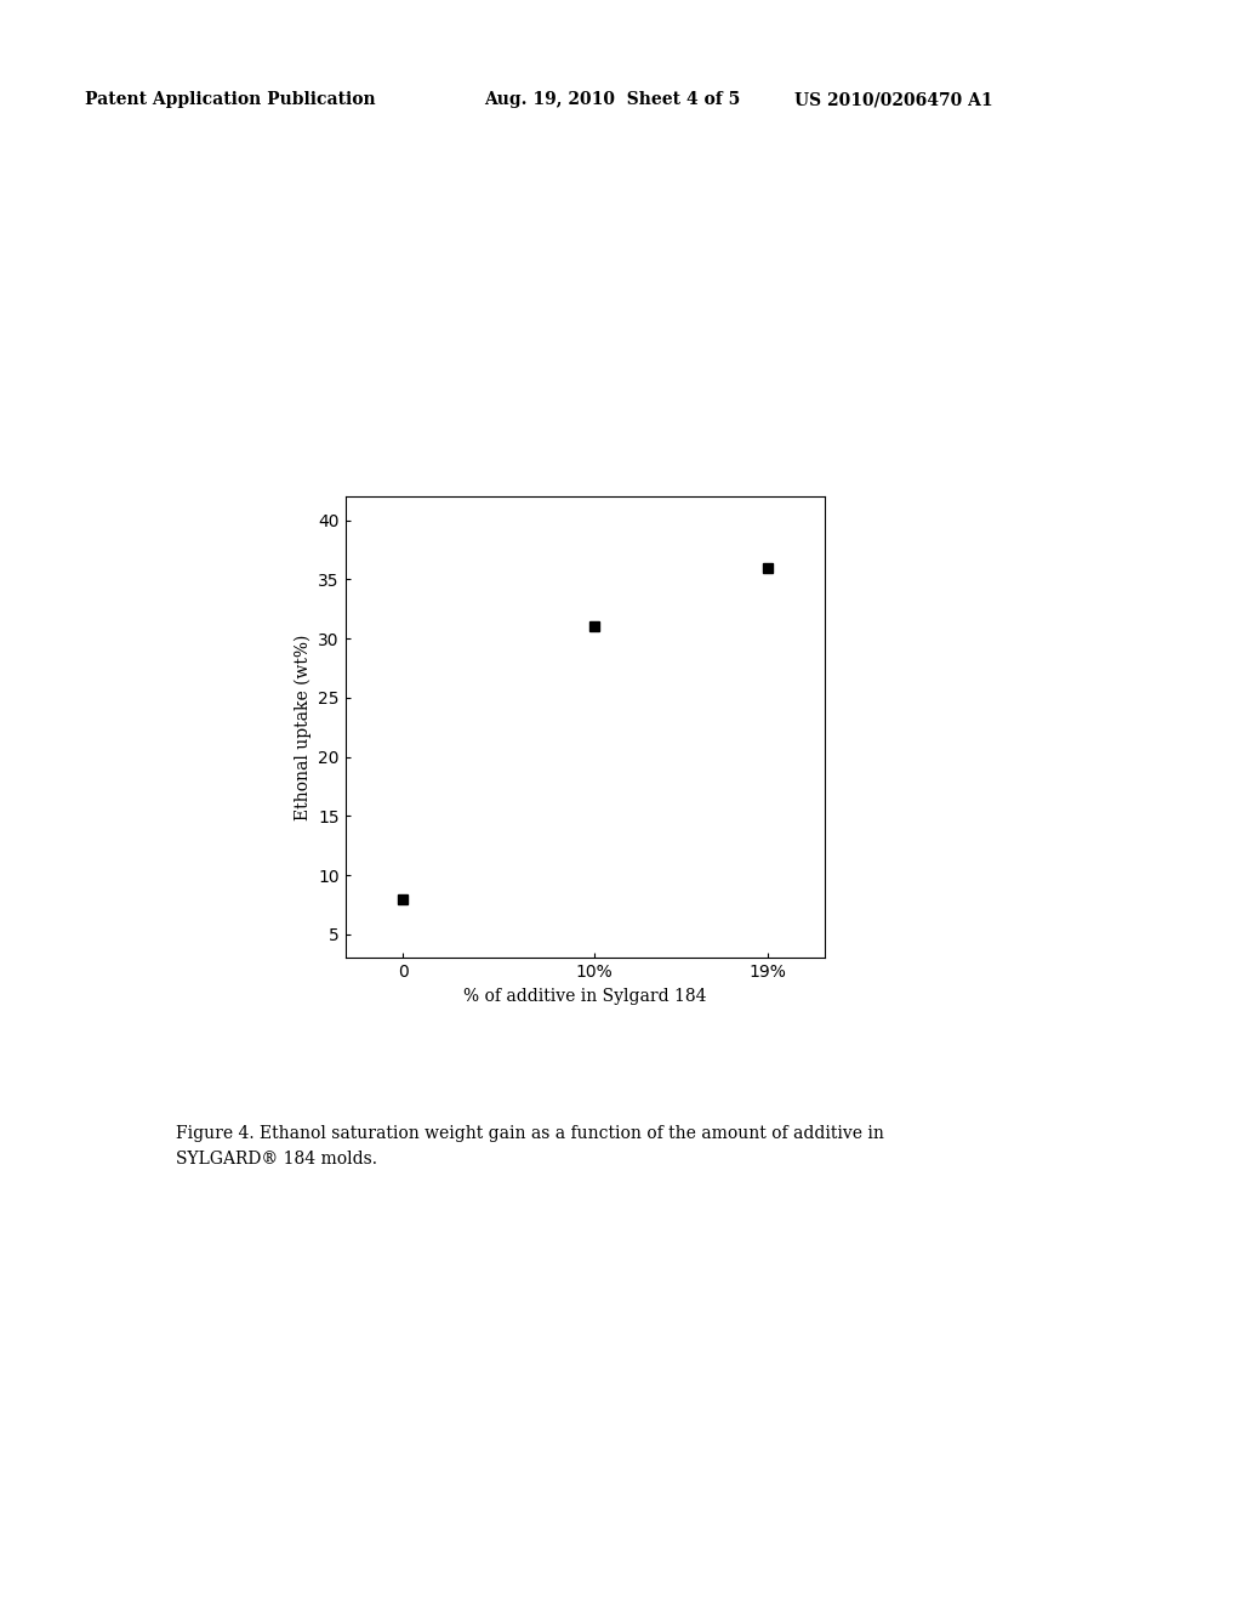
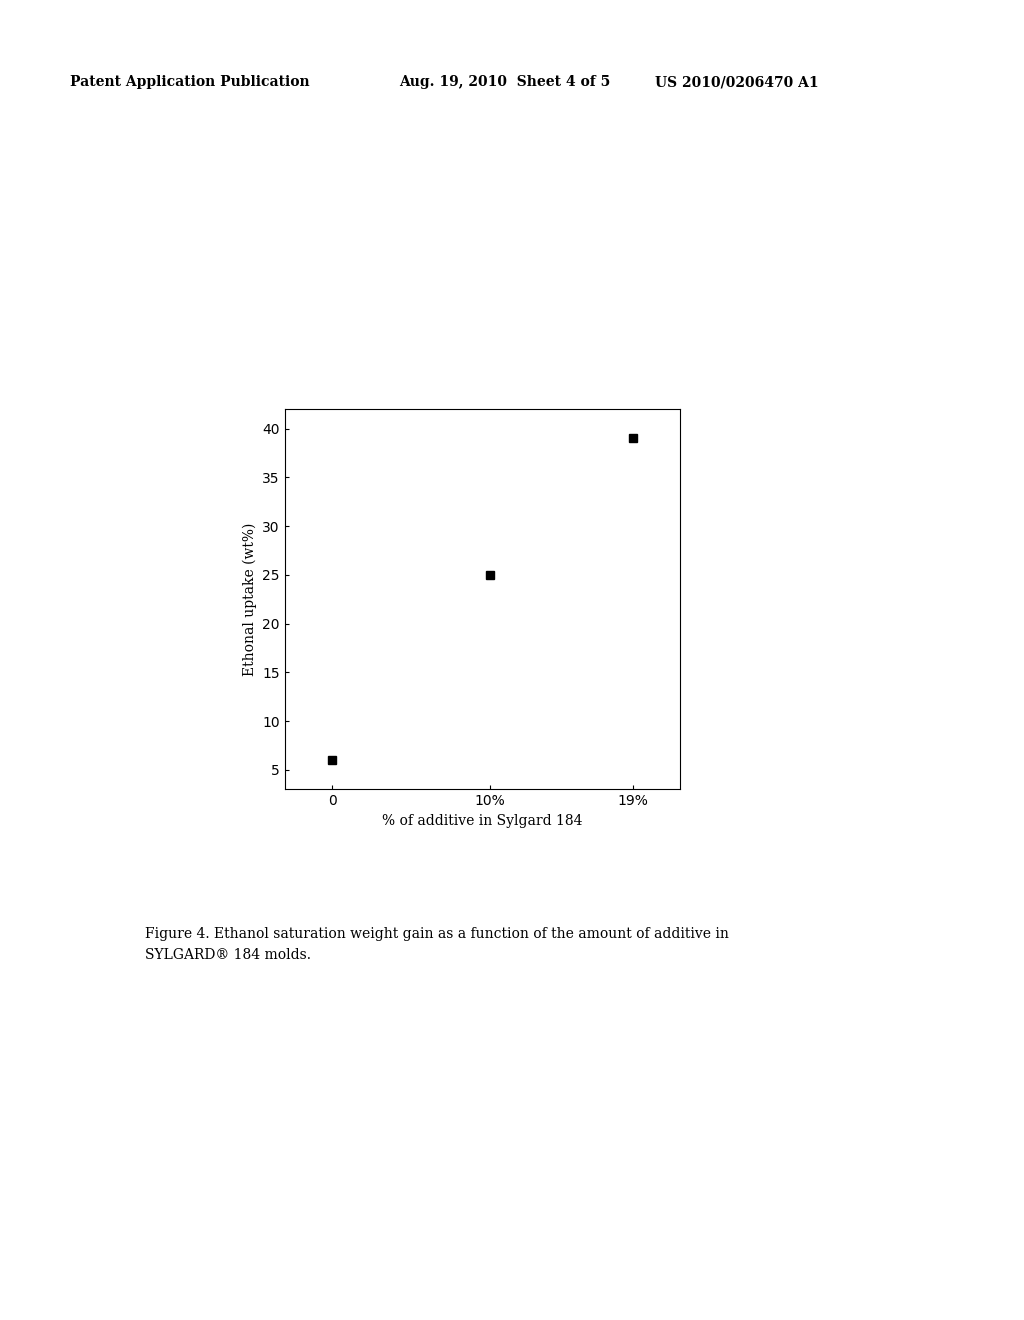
0: 8 -> 6
10%: 31 -> 25
19%: 36 -> 39
